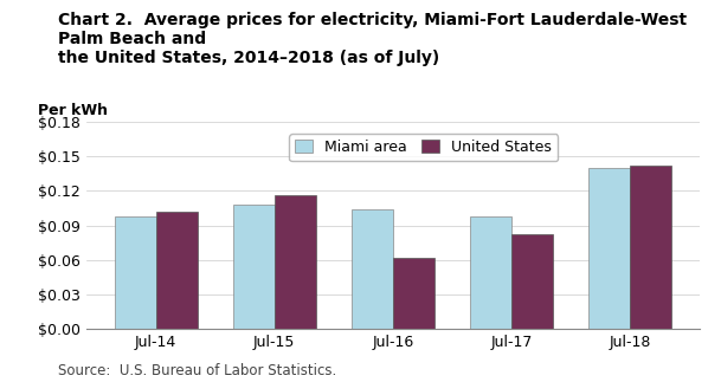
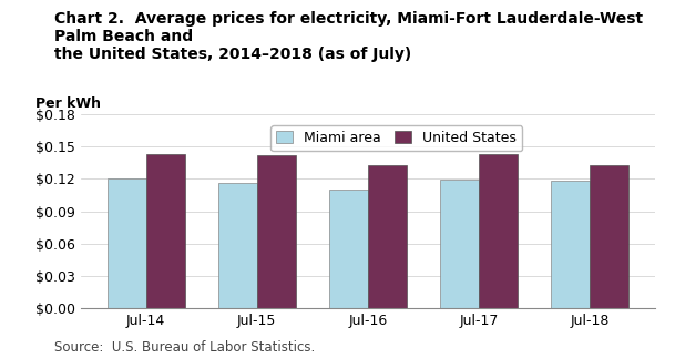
Miami area/Jul-14: $0.098 -> $0.120
United States/Jul-14: $0.102 -> $0.143
Miami area/Jul-15: $0.108 -> $0.116
United States/Jul-15: $0.116 -> $0.142
Miami area/Jul-16: $0.104 -> $0.110
United States/Jul-16: $0.062 -> $0.133
Miami area/Jul-17: $0.098 -> $0.119
United States/Jul-17: $0.082 -> $0.143
Miami area/Jul-18: $0.140 -> $0.118
United States/Jul-18: $0.142 -> $0.133
